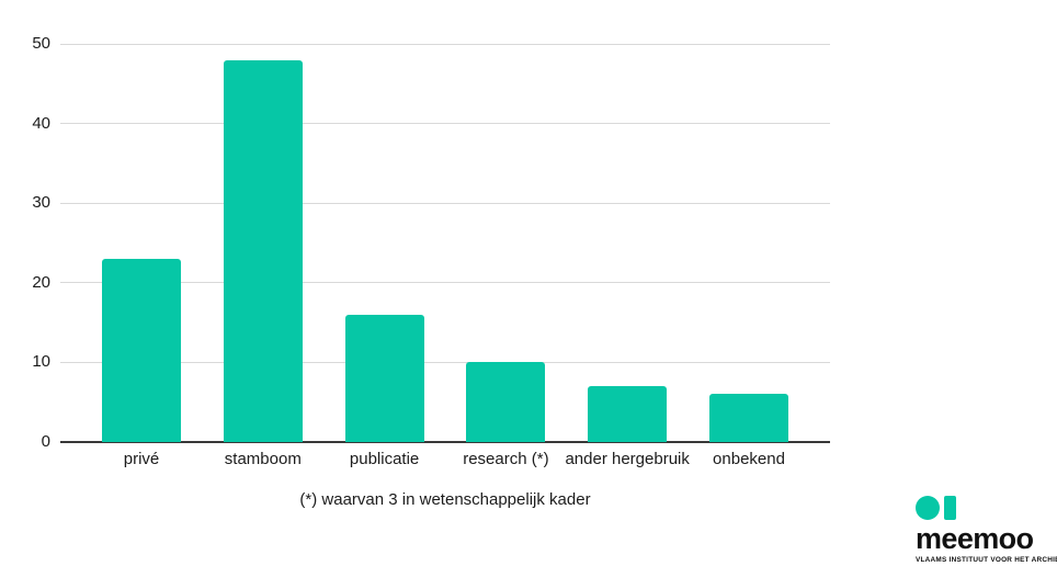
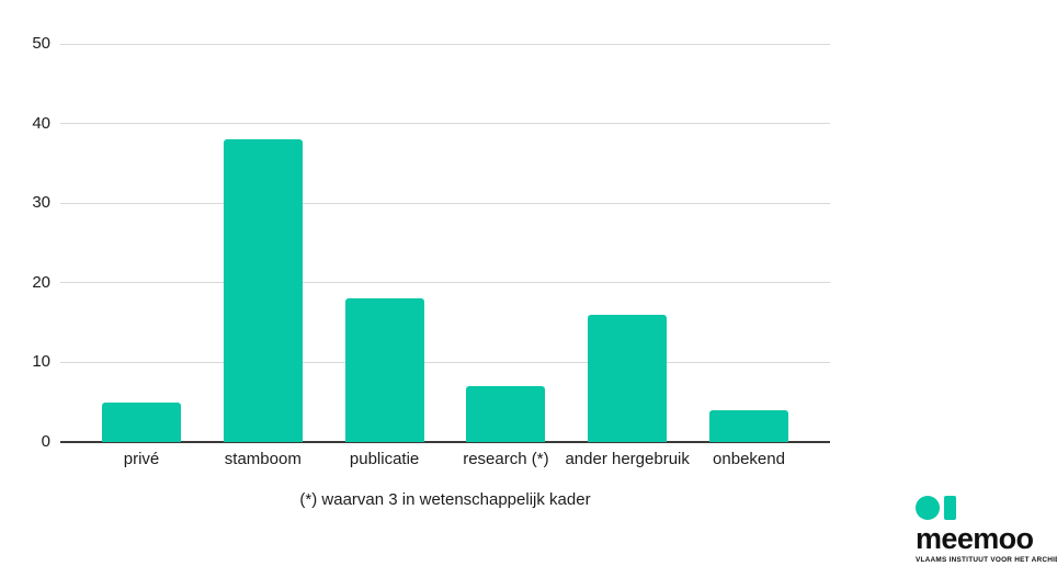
privé: 23 -> 5
stamboom: 48 -> 38
publicatie: 16 -> 18
research (*): 10 -> 7
ander hergebruik: 7 -> 16
onbekend: 6 -> 4
